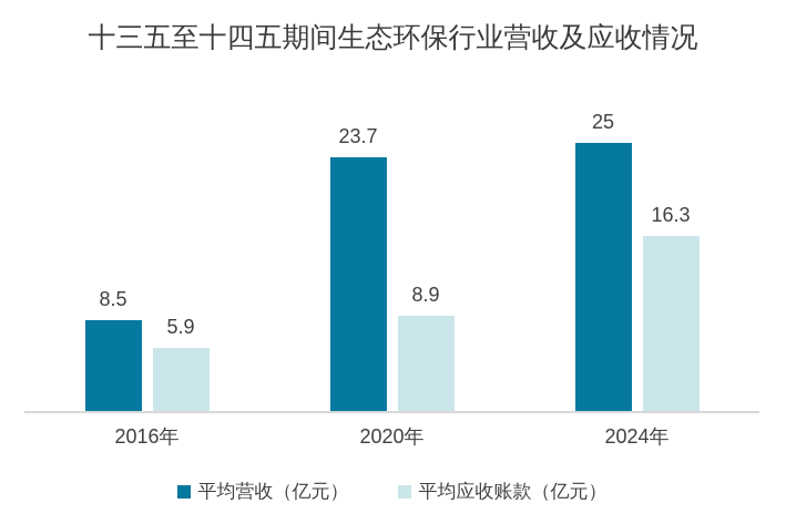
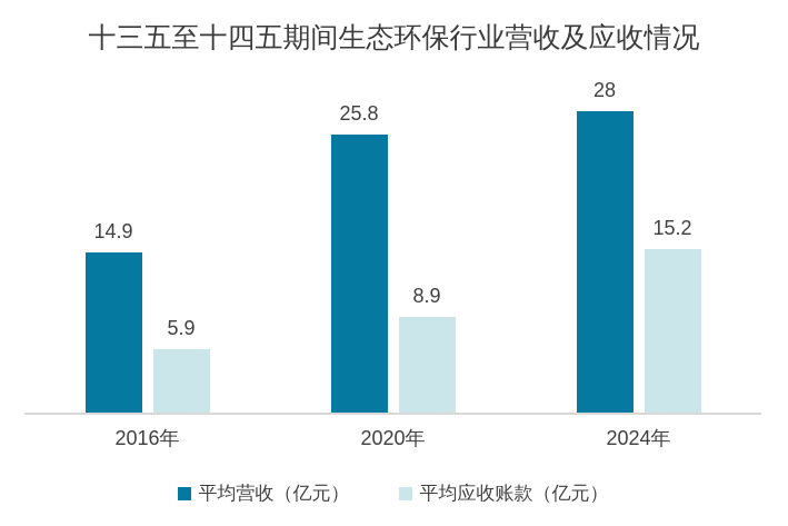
平均营收（亿元）/2016年: 8.5 -> 14.9
平均营收（亿元）/2020年: 23.7 -> 25.8
平均营收（亿元）/2024年: 25 -> 28
平均应收账款（亿元）/2024年: 16.3 -> 15.2
